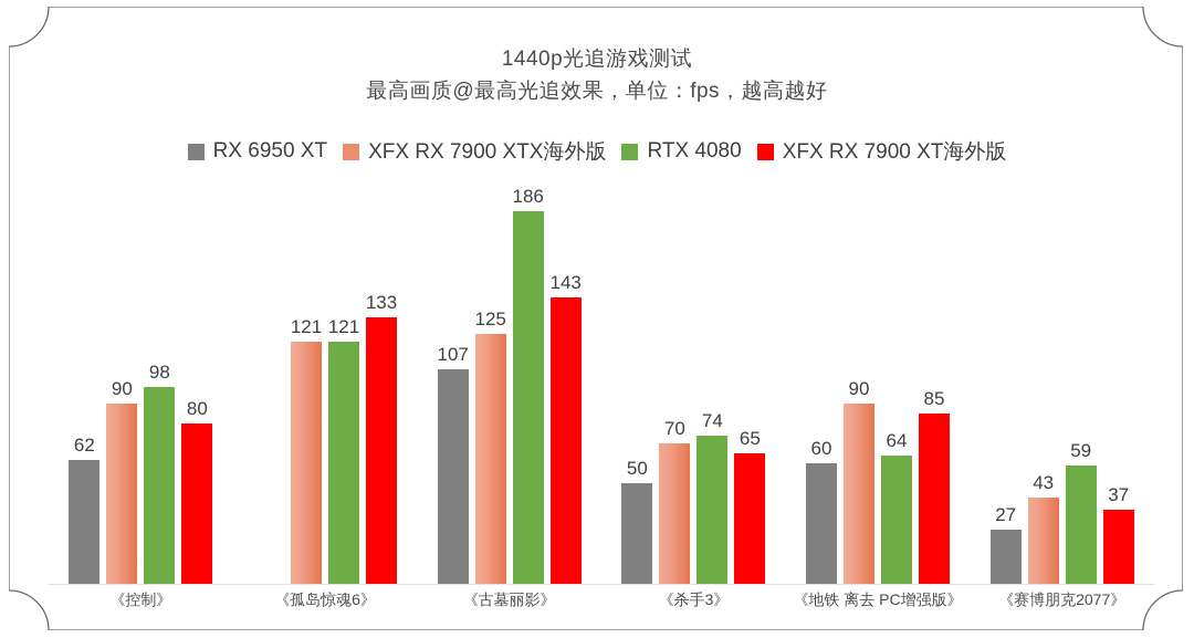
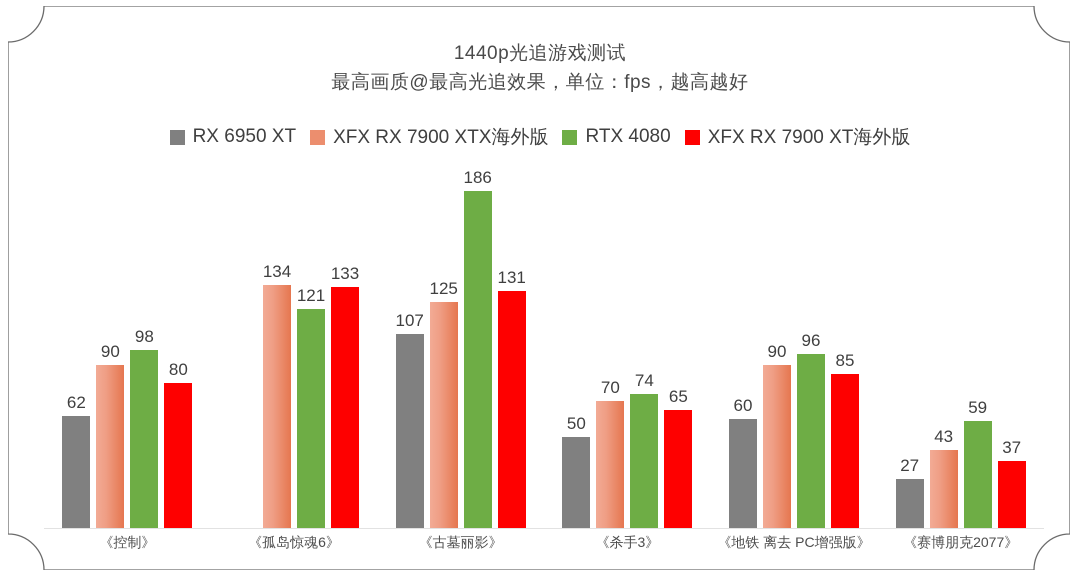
XFX RX 7900 XTX海外版/《孤岛惊魂6》: 121 -> 134
XFX RX 7900 XT海外版/《古墓丽影》: 143 -> 131
RTX 4080/《地铁 离去 PC增强版》: 64 -> 96
